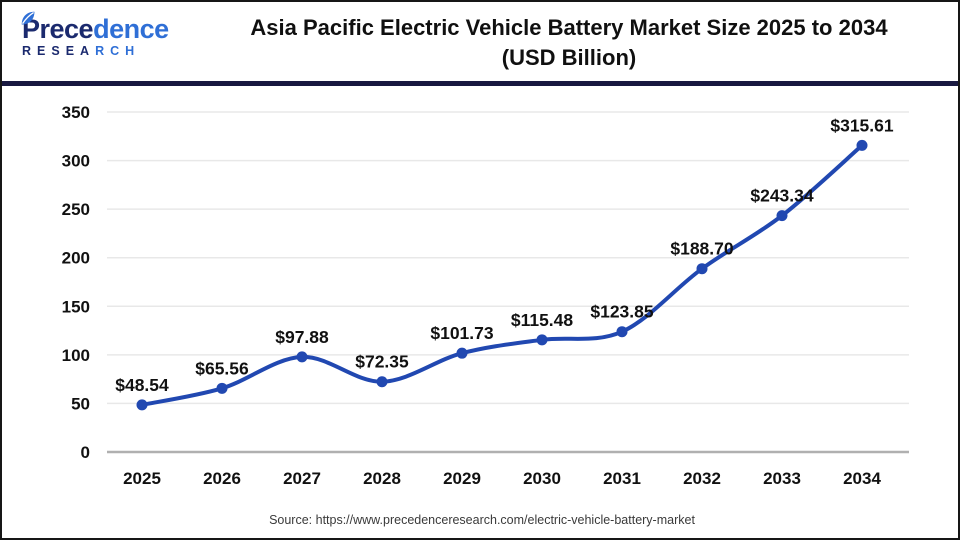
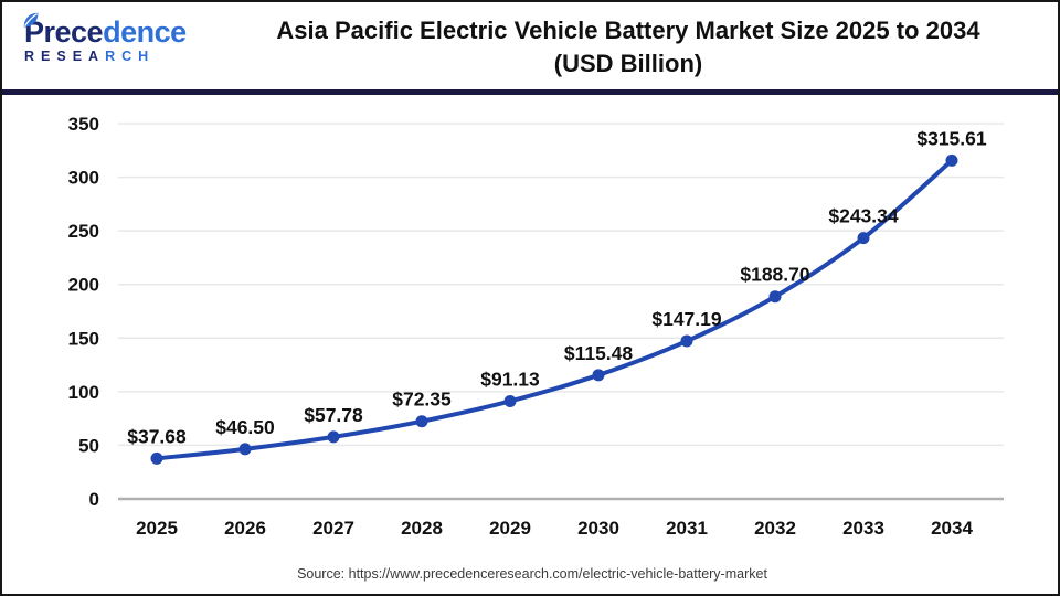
2025: $48.54 -> $37.68
2026: $65.56 -> $46.50
2027: $97.88 -> $57.78
2029: $101.73 -> $91.13
2031: $123.85 -> $147.19
